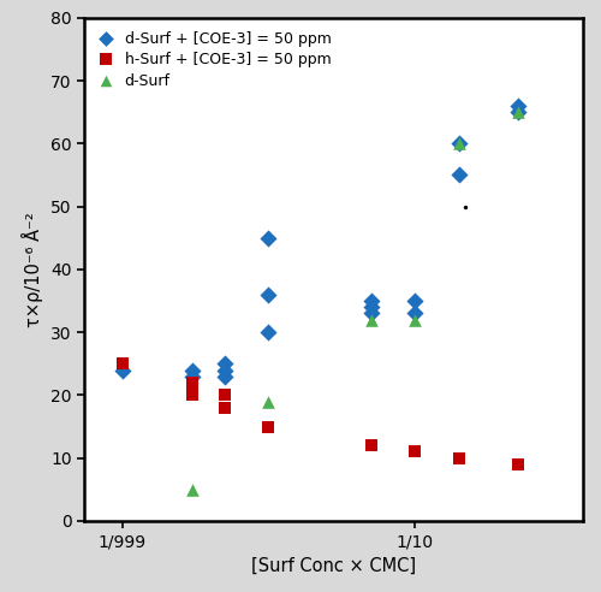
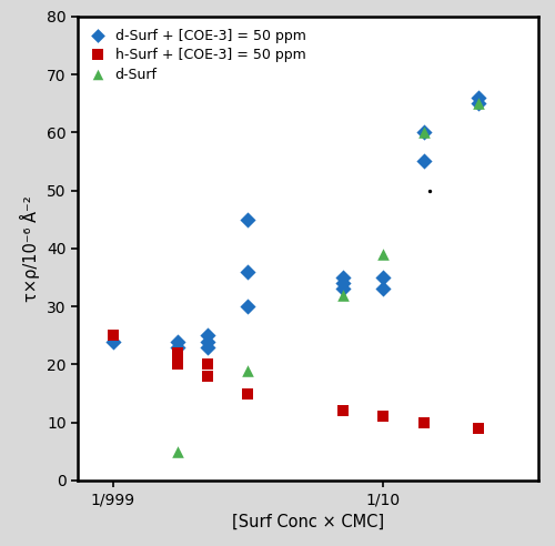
d-Surf/1/10: 32 -> 39
